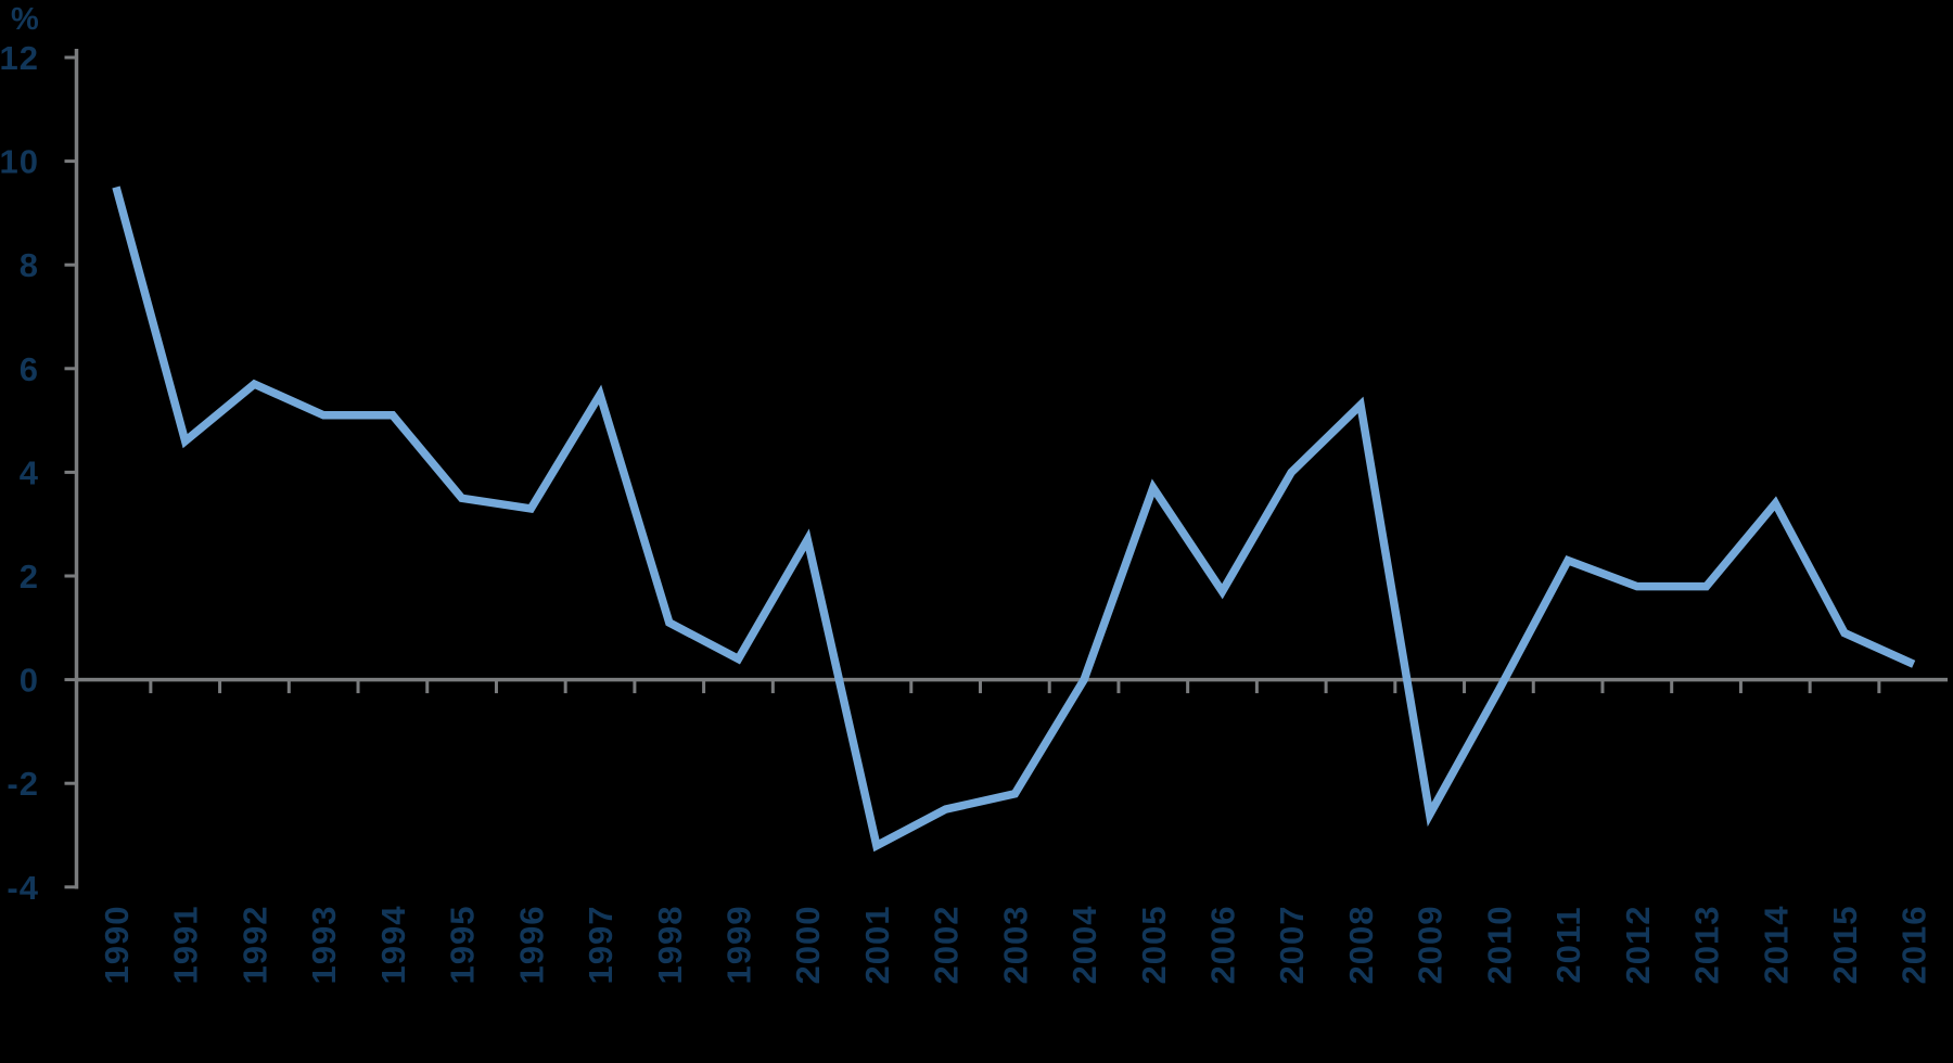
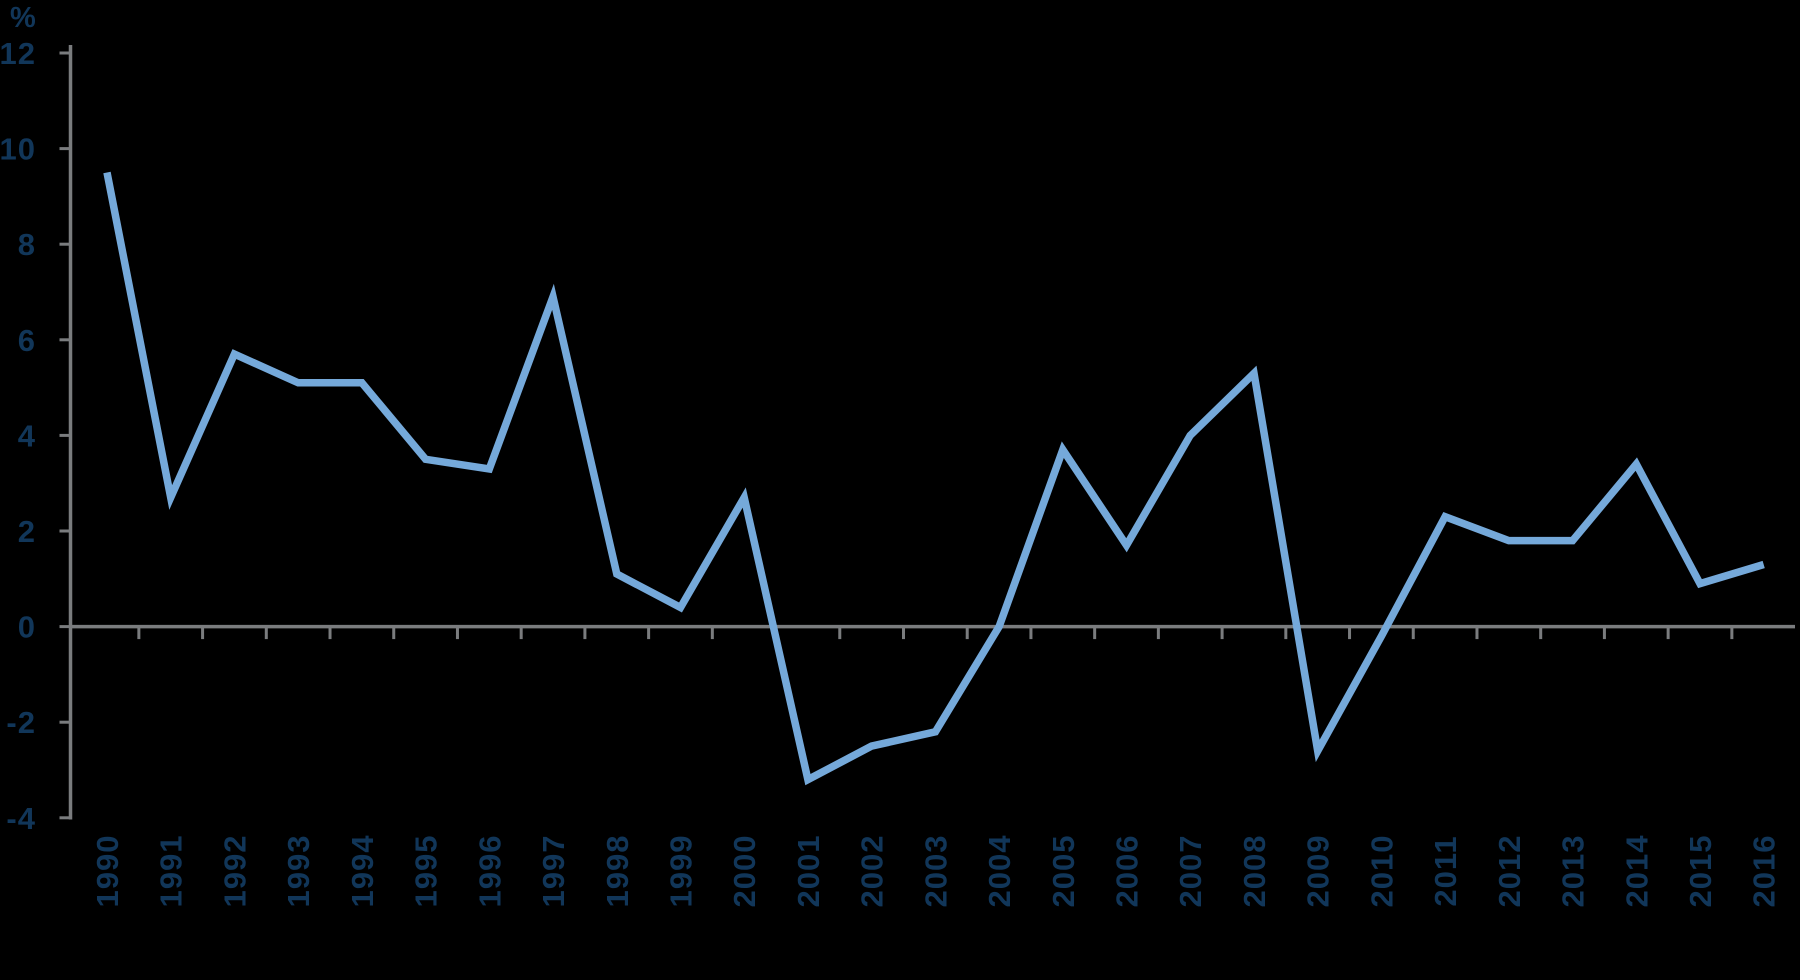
1991: 4.6 -> 2.7
1997: 5.5 -> 6.9
2016: 0.3 -> 1.3
